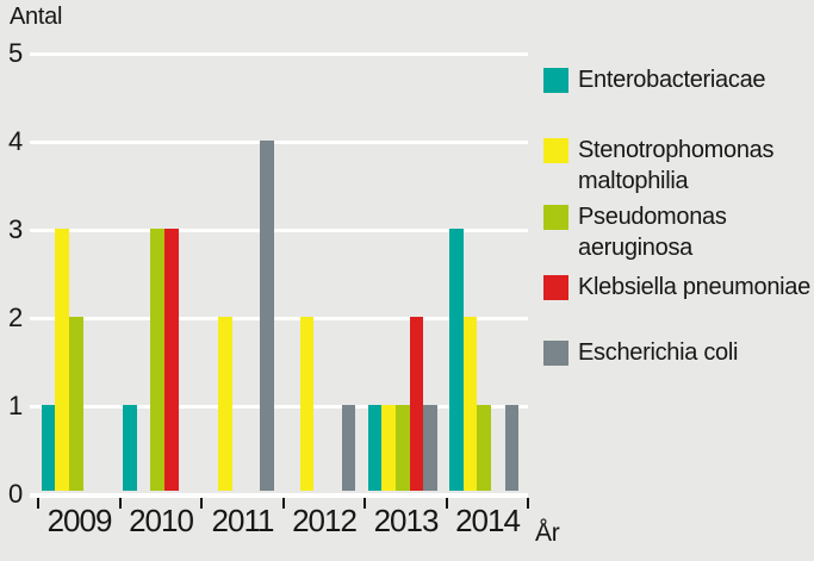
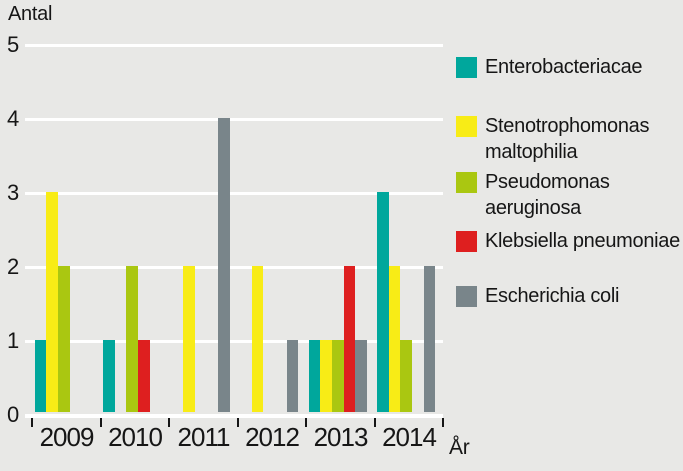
Pseudomonas aeruginosa/2010: 3 -> 2
Klebsiella pneumoniae/2010: 3 -> 1
Escherichia coli/2014: 1 -> 2
